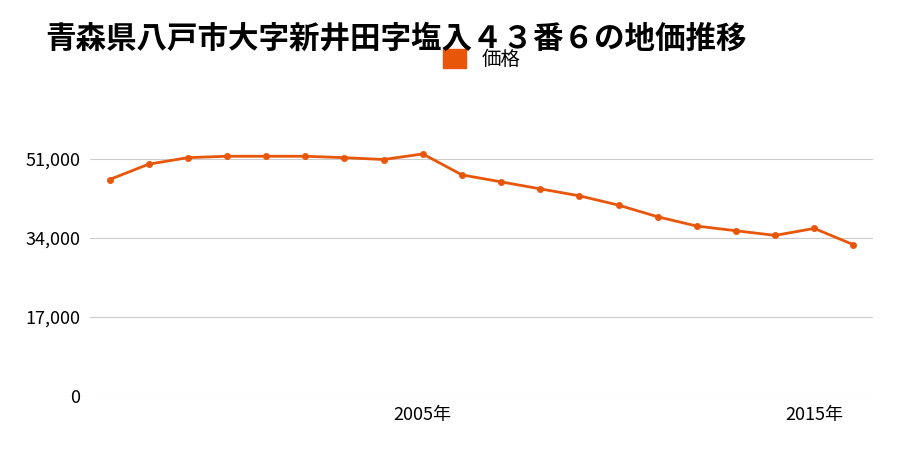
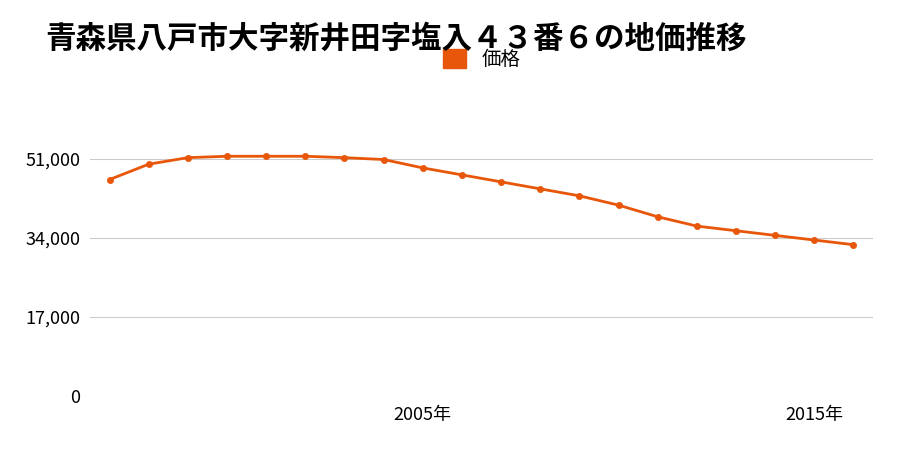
2005年: 52,000 -> 49,000
2015年: 36,000 -> 33,500
